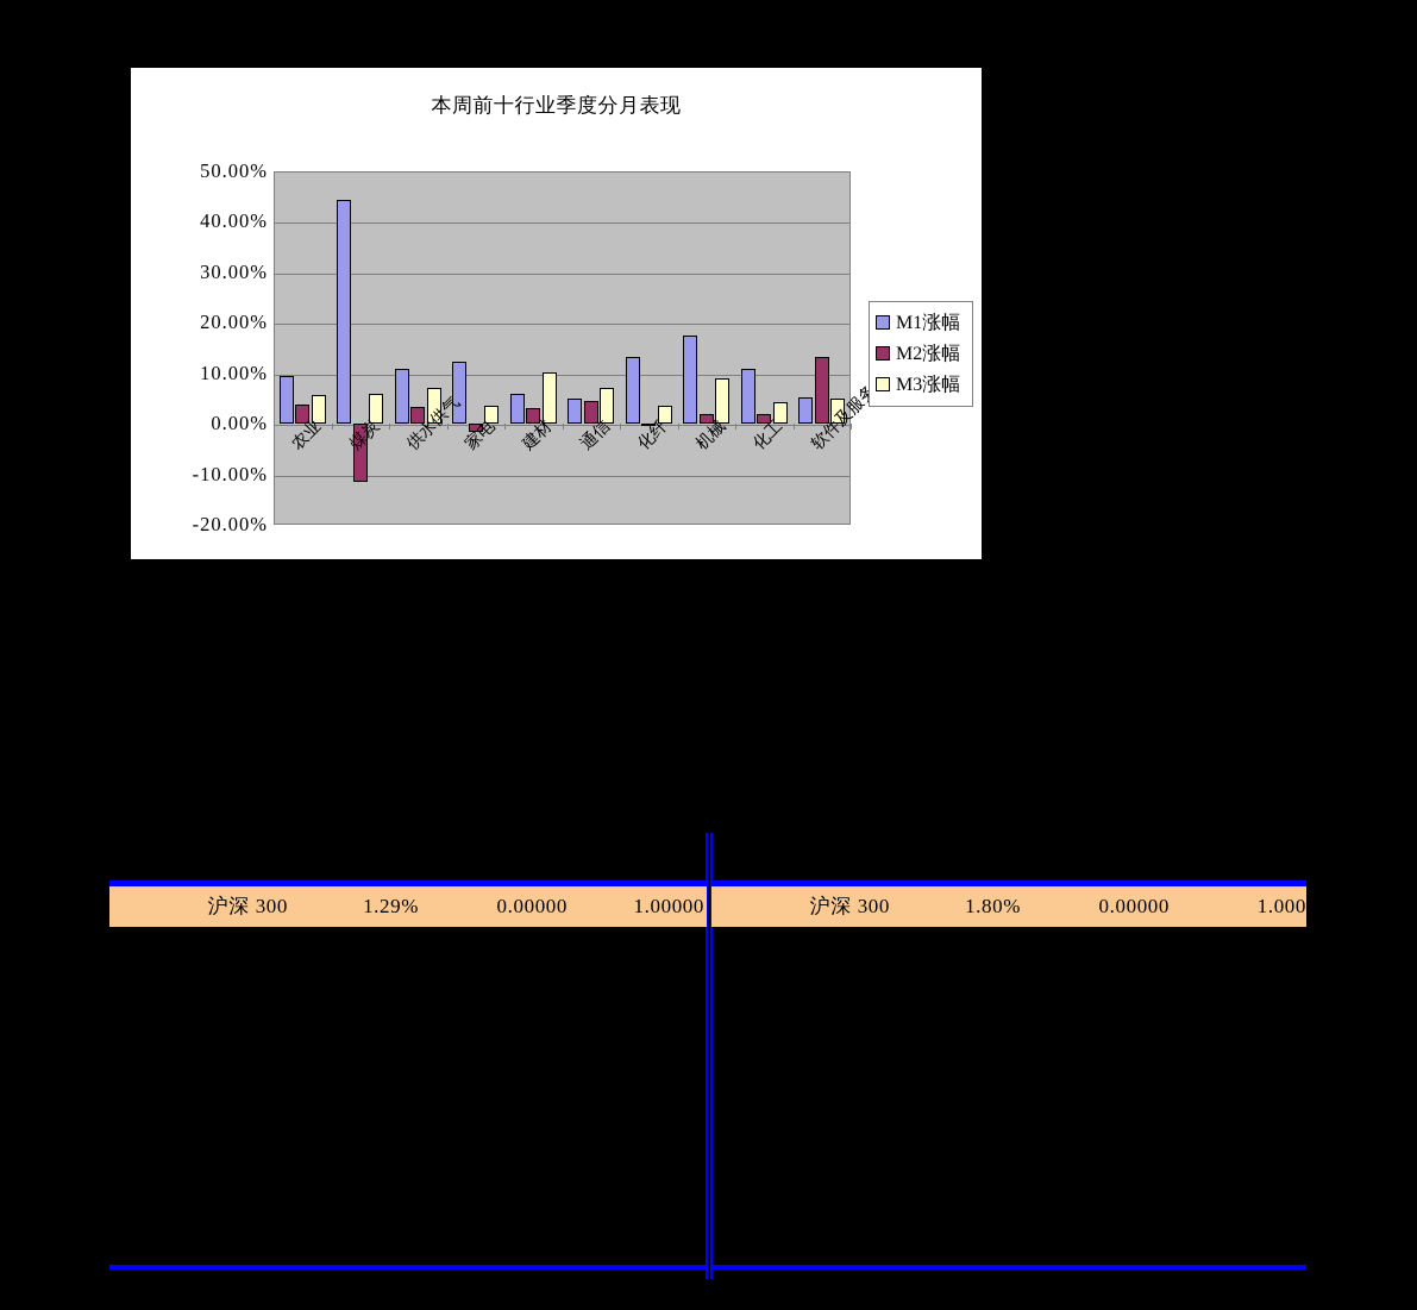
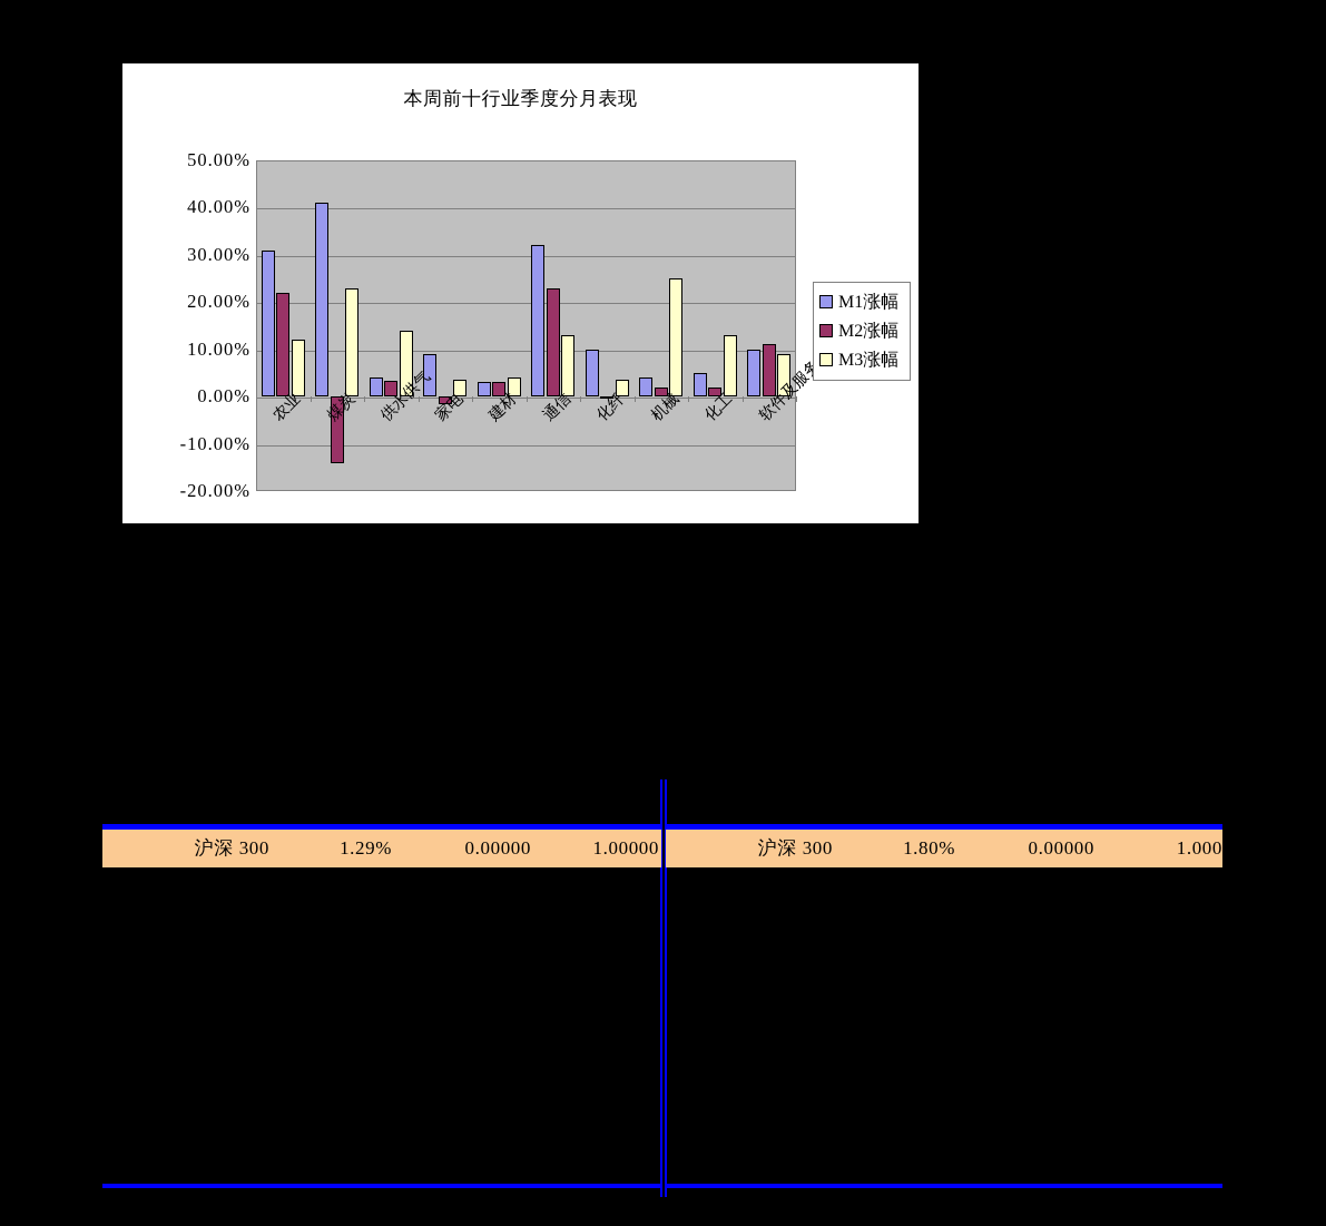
M1涨幅/农业: 9% -> 31%
M2涨幅/农业: 4% -> 22%
M3涨幅/农业: 6% -> 12%
M1涨幅/煤炭: 44% -> 41%
M2涨幅/煤炭: -12% -> -14%
M3涨幅/煤炭: 6% -> 23%
M1涨幅/供水供气: 11% -> 4%
M3涨幅/供水供气: 7% -> 14%
M1涨幅/家电: 12% -> 9%
M1涨幅/建材: 6% -> 3%
M3涨幅/建材: 10% -> 4%
M1涨幅/通信: 5% -> 32%
M2涨幅/通信: 4% -> 23%
M3涨幅/通信: 7% -> 13%
M1涨幅/化纤: 13% -> 10%
M1涨幅/机械: 18% -> 4%
M3涨幅/机械: 9% -> 25%
M1涨幅/化工: 11% -> 5%
M3涨幅/化工: 4% -> 13%
M1涨幅/软件及服务: 5% -> 10%
M2涨幅/软件及服务: 13% -> 11%
M3涨幅/软件及服务: 5% -> 9%
